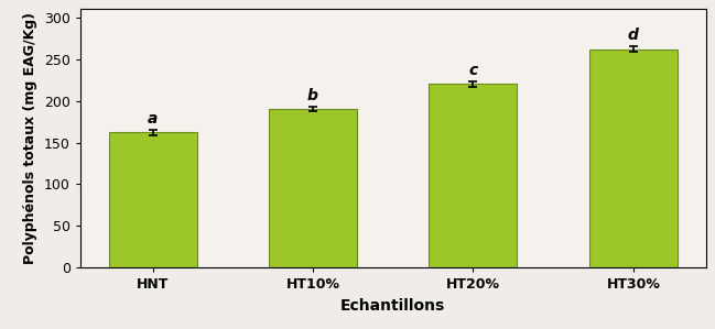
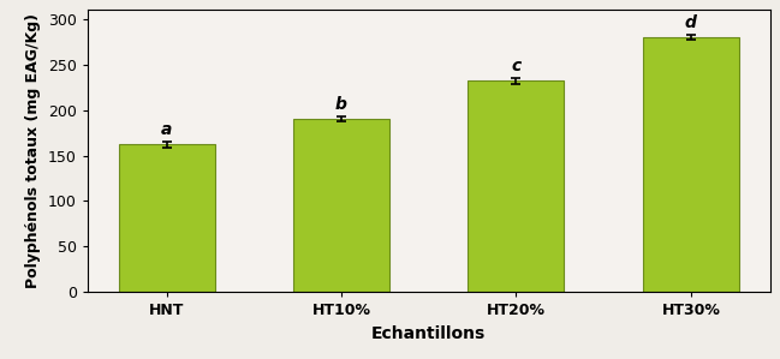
HT20%: 220 -> 232
HT30%: 262 -> 280
